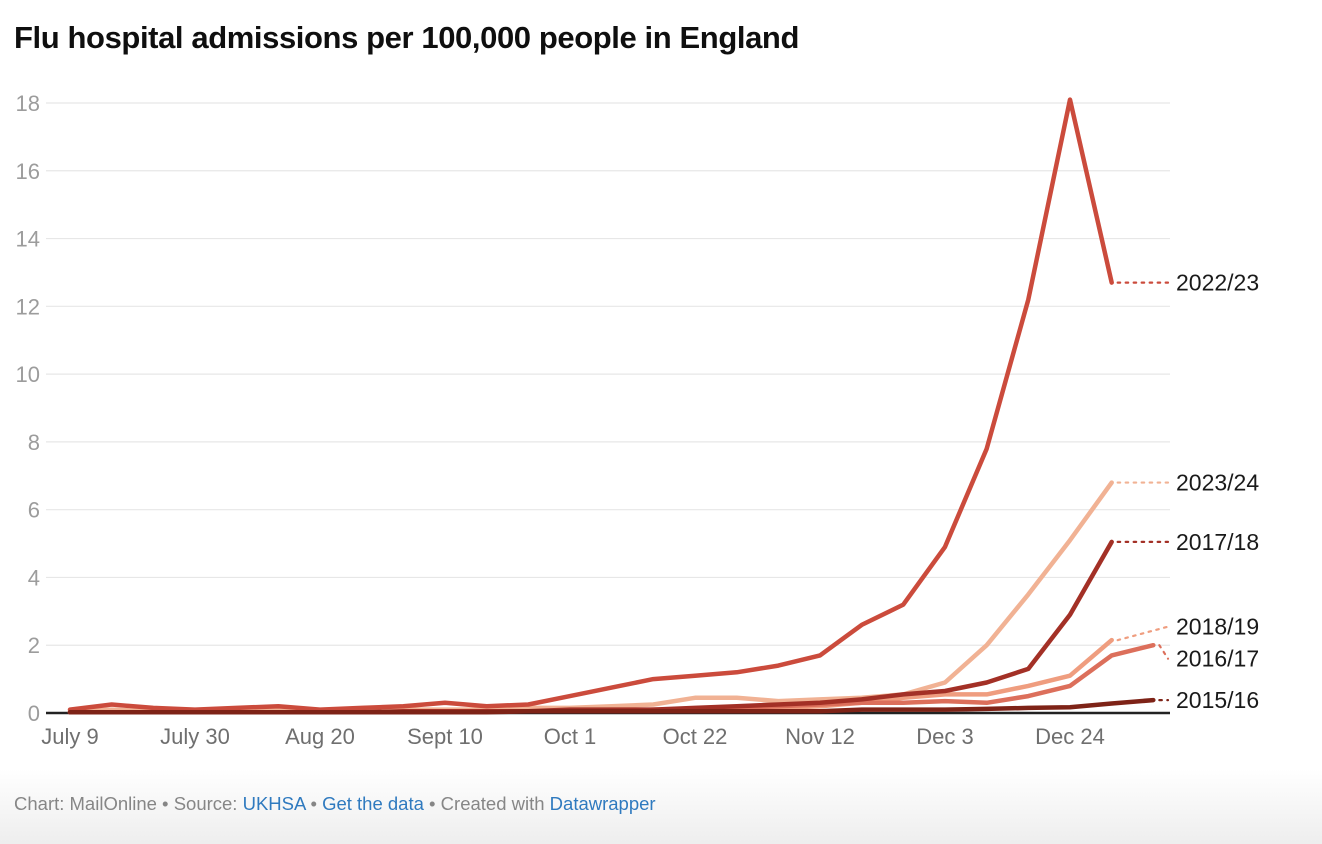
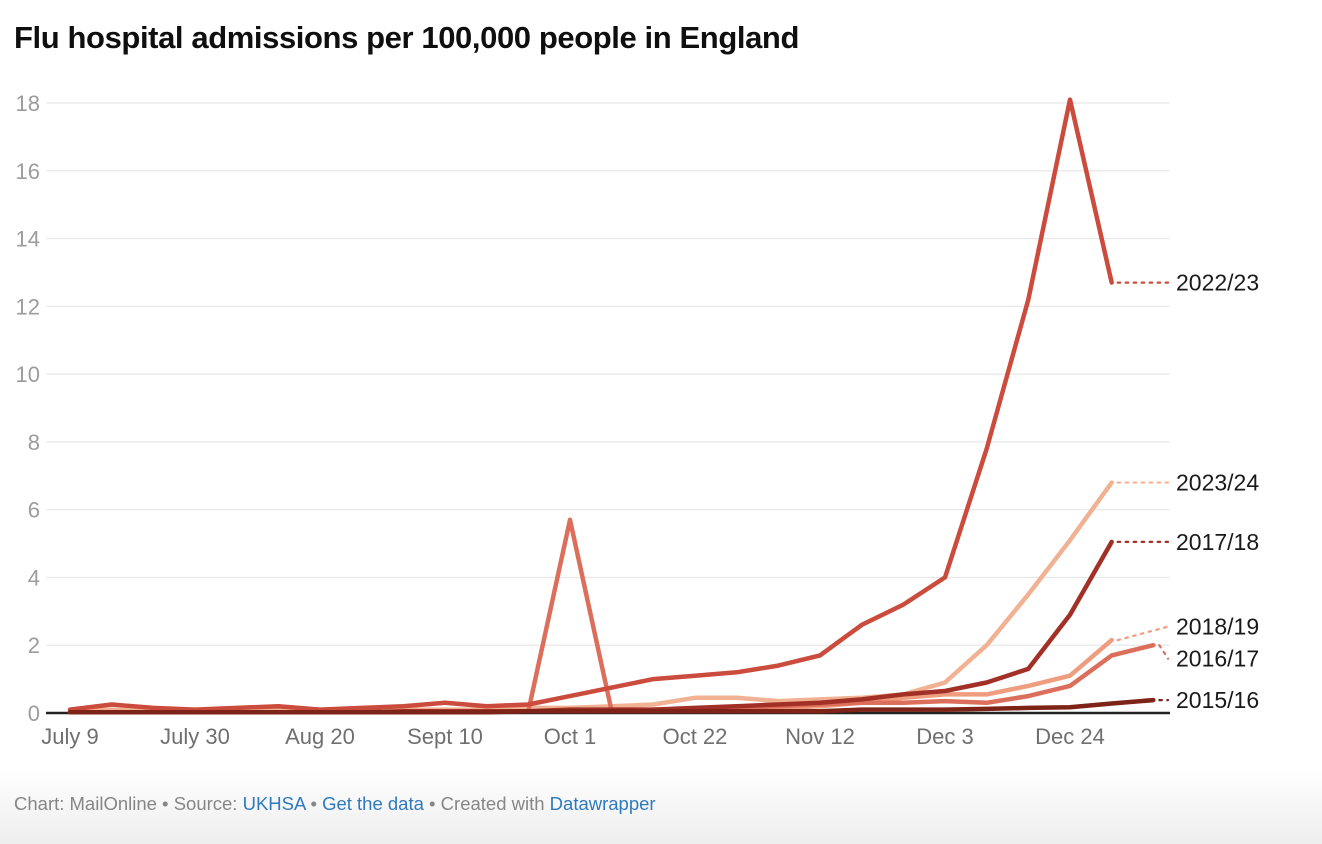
2016/17/Oct 1: 0.1 -> 5.7
2022/23/Dec 3: 4.9 -> 4.0
